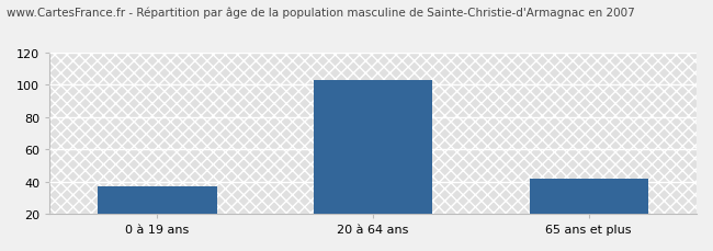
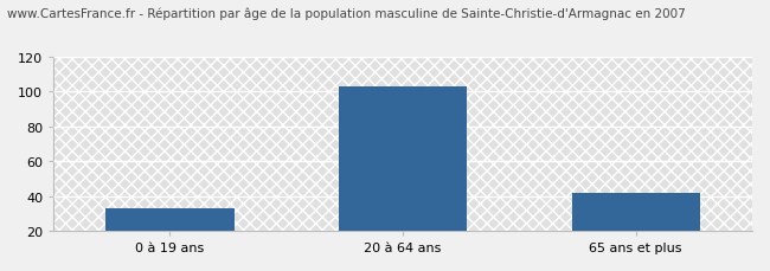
0 à 19 ans: 37 -> 33
